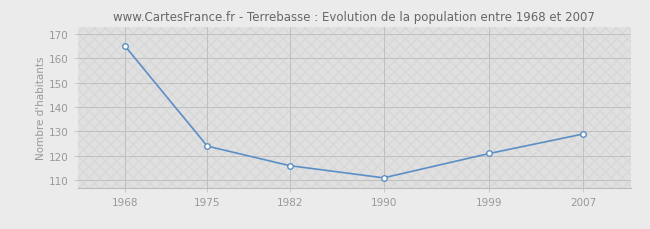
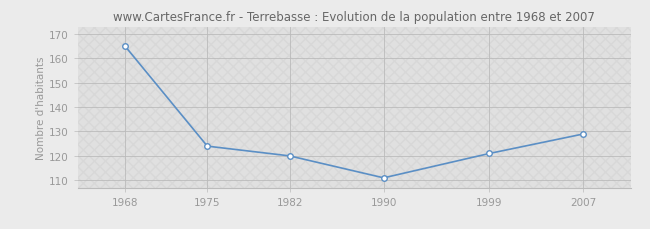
1982: 116 -> 120
